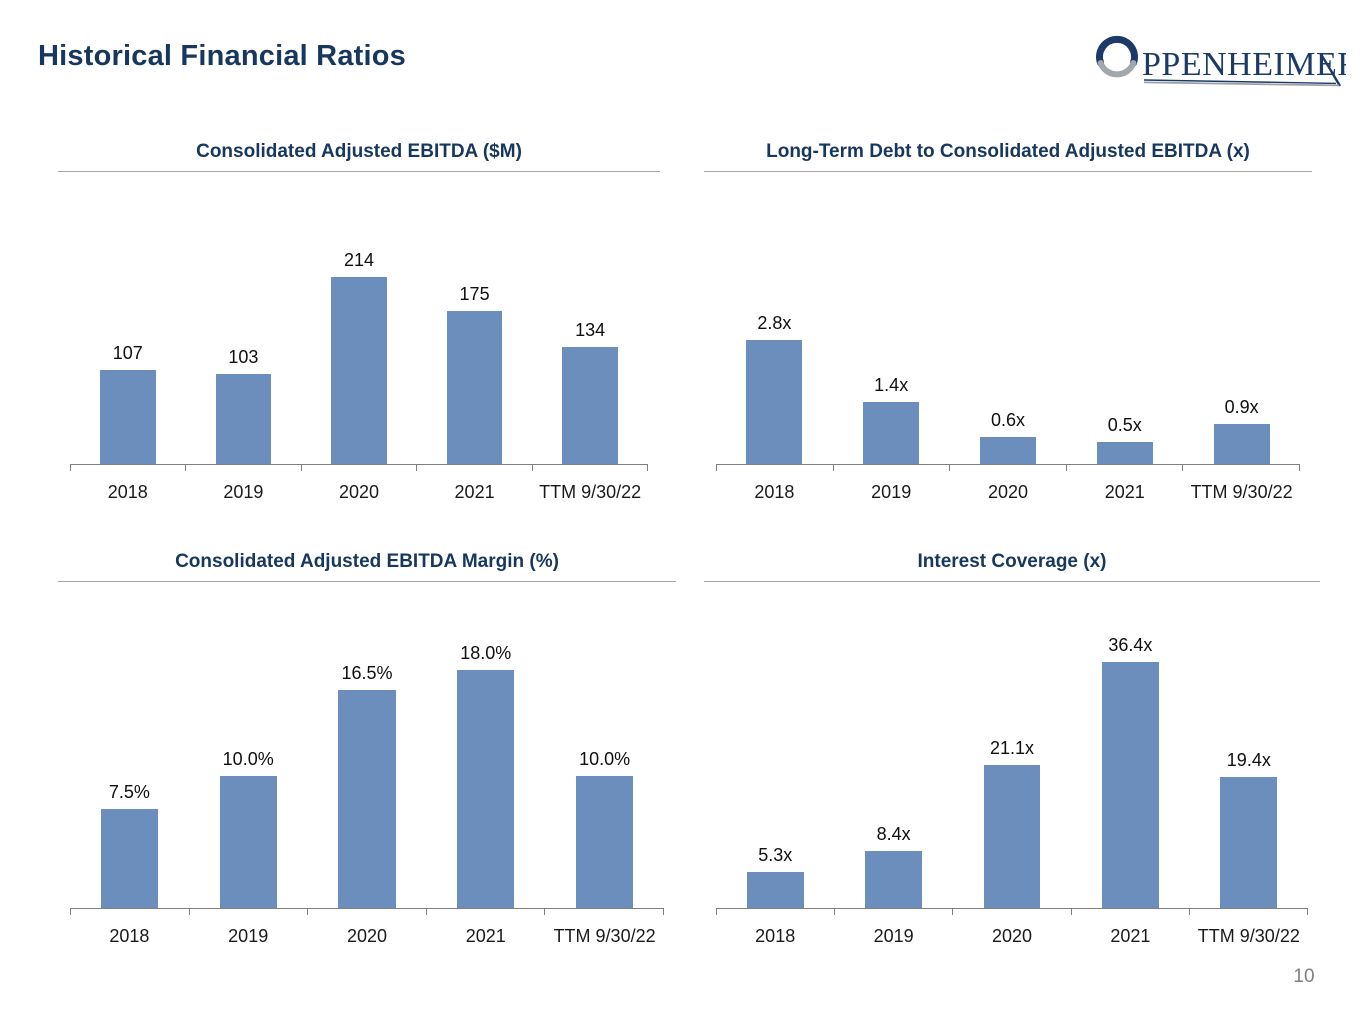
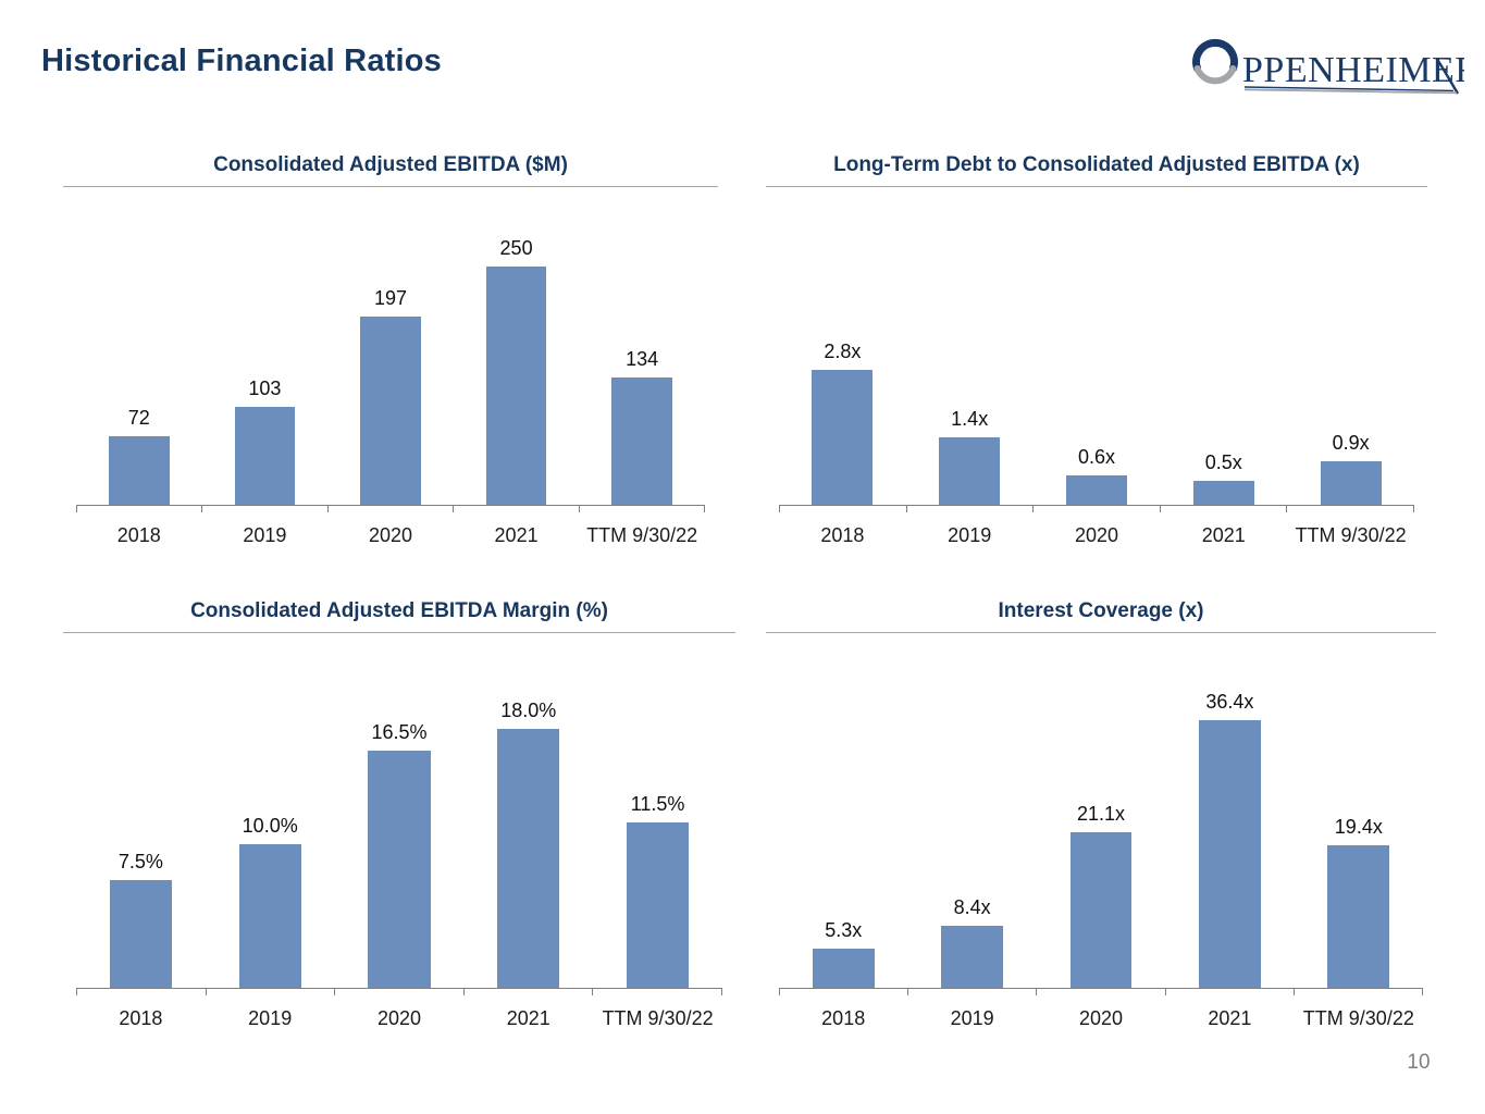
Consolidated Adjusted EBITDA ($M)/2018: 107 -> 72
Consolidated Adjusted EBITDA ($M)/2020: 214 -> 197
Consolidated Adjusted EBITDA ($M)/2021: 175 -> 250
Consolidated Adjusted EBITDA Margin (%)/TTM 9/30/22: 10.0% -> 11.5%
